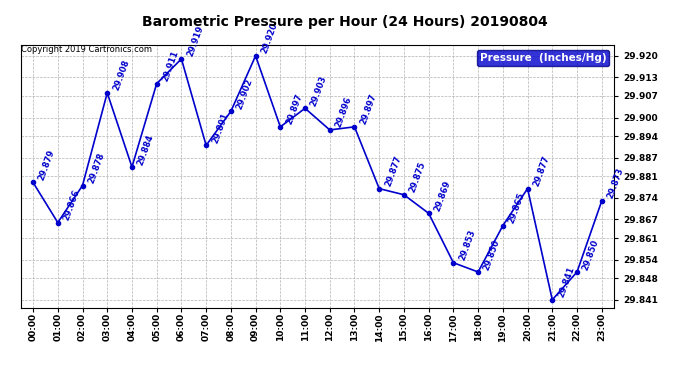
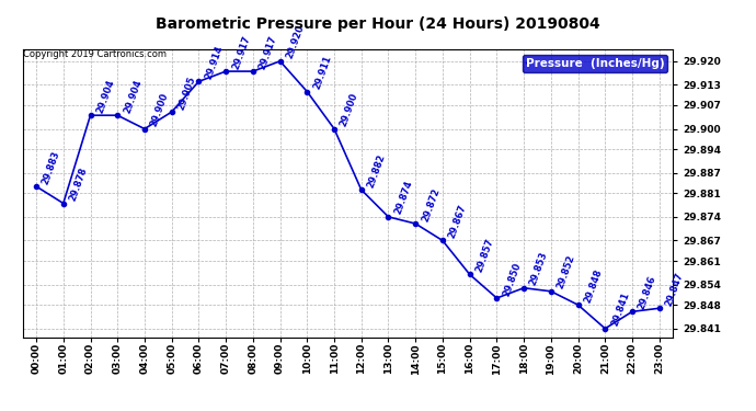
00:00: 29.879 -> 29.883
01:00: 29.866 -> 29.878
02:00: 29.878 -> 29.904
03:00: 29.908 -> 29.904
04:00: 29.884 -> 29.900
05:00: 29.911 -> 29.905
06:00: 29.919 -> 29.914
07:00: 29.891 -> 29.917
08:00: 29.902 -> 29.917
10:00: 29.897 -> 29.911
11:00: 29.903 -> 29.900
12:00: 29.896 -> 29.882
13:00: 29.897 -> 29.874
14:00: 29.877 -> 29.872
15:00: 29.875 -> 29.867
16:00: 29.869 -> 29.857
17:00: 29.853 -> 29.850
18:00: 29.850 -> 29.853
19:00: 29.865 -> 29.852
20:00: 29.877 -> 29.848
22:00: 29.850 -> 29.846
23:00: 29.873 -> 29.847
